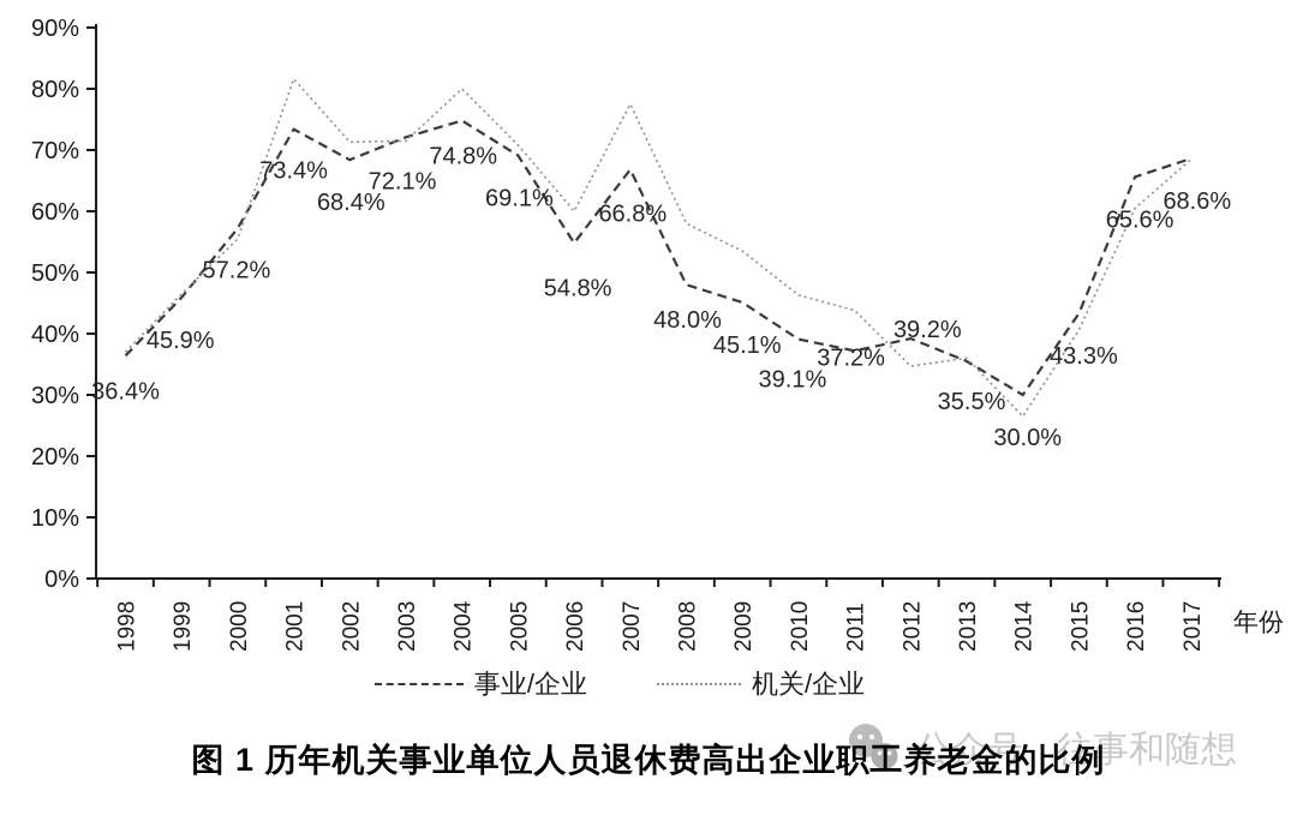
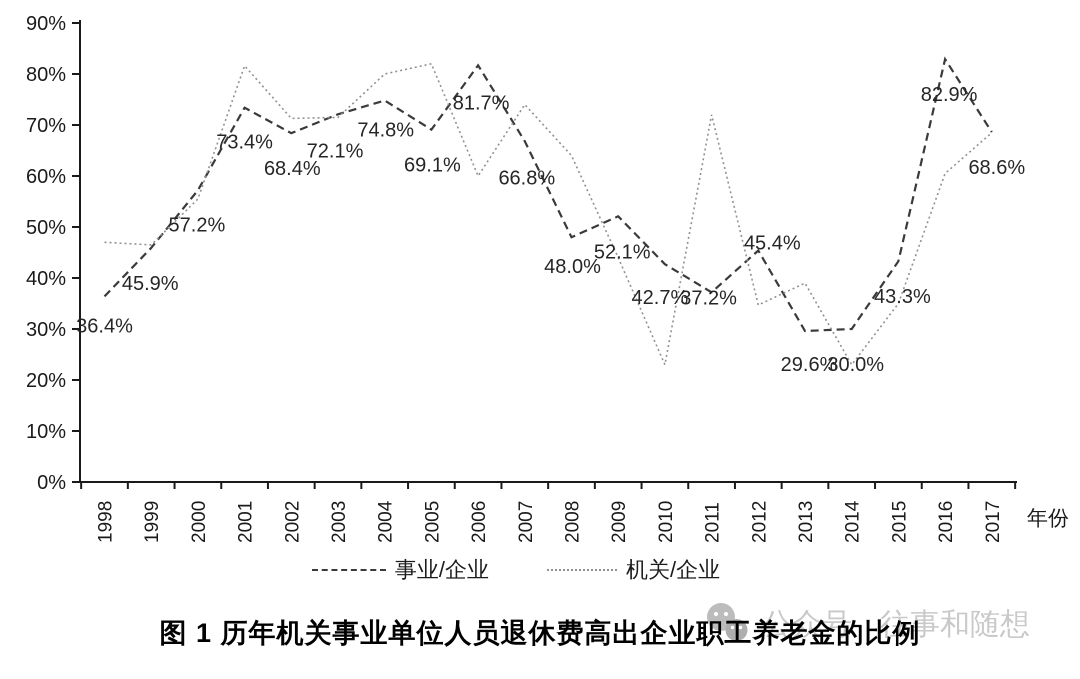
机关/企业/1998: 37% -> 47%
机关/企业/2005: 71% -> 82%
事业/企业/2006: 54.8% -> 81.7%
机关/企业/2007: 78% -> 74%
机关/企业/2008: 58% -> 64%
事业/企业/2009: 45.1% -> 52.1%
机关/企业/2009: 54% -> 44%
事业/企业/2010: 39.1% -> 42.7%
机关/企业/2010: 46% -> 23%
机关/企业/2011: 44% -> 72%
事业/企业/2012: 39.2% -> 45.4%
事业/企业/2013: 35.5% -> 29.6%
机关/企业/2013: 36% -> 39%
机关/企业/2014: 26% -> 23%
机关/企业/2015: 41% -> 35%
事业/企业/2016: 65.6% -> 82.9%
